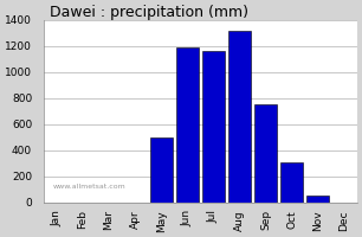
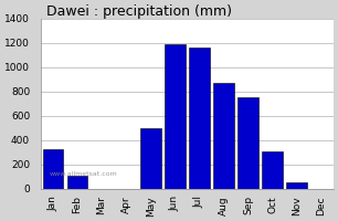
Jan: 0 -> 330
Feb: 0 -> 110
Aug: 1320 -> 870
